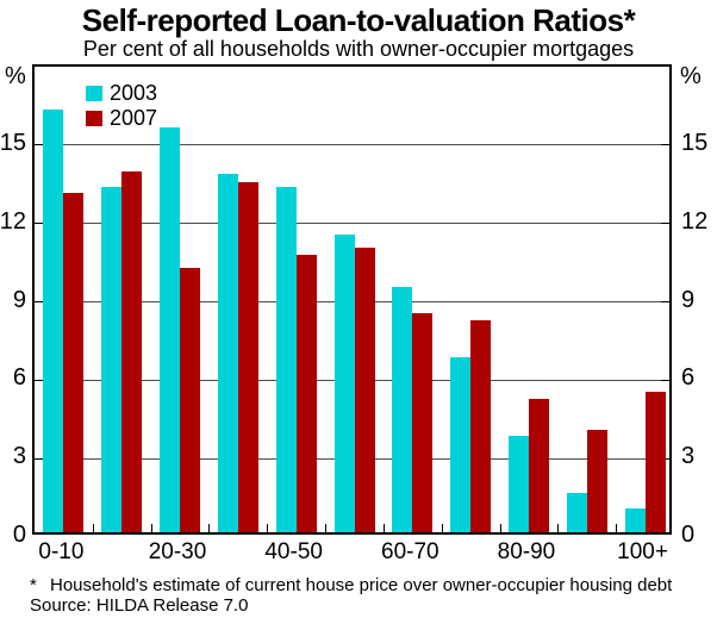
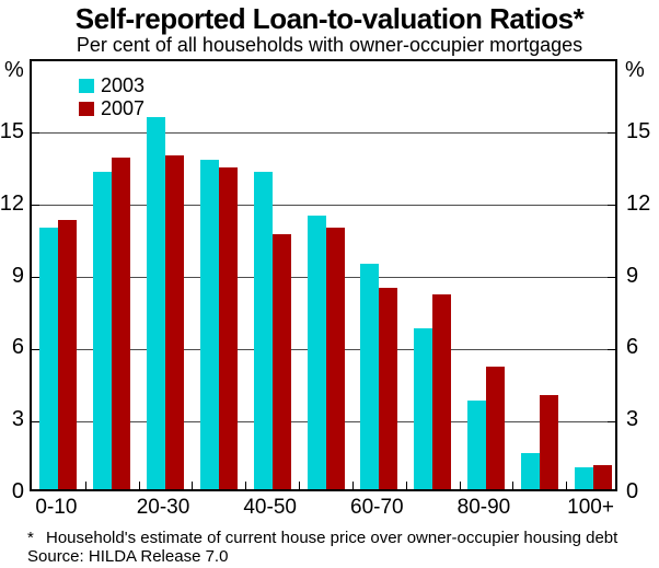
2003/0-10: 16.2 -> 10.9
2007/0-10: 13.0 -> 11.2
2007/20-30: 10.1 -> 13.9
2007/100+: 5.4 -> 1.0
